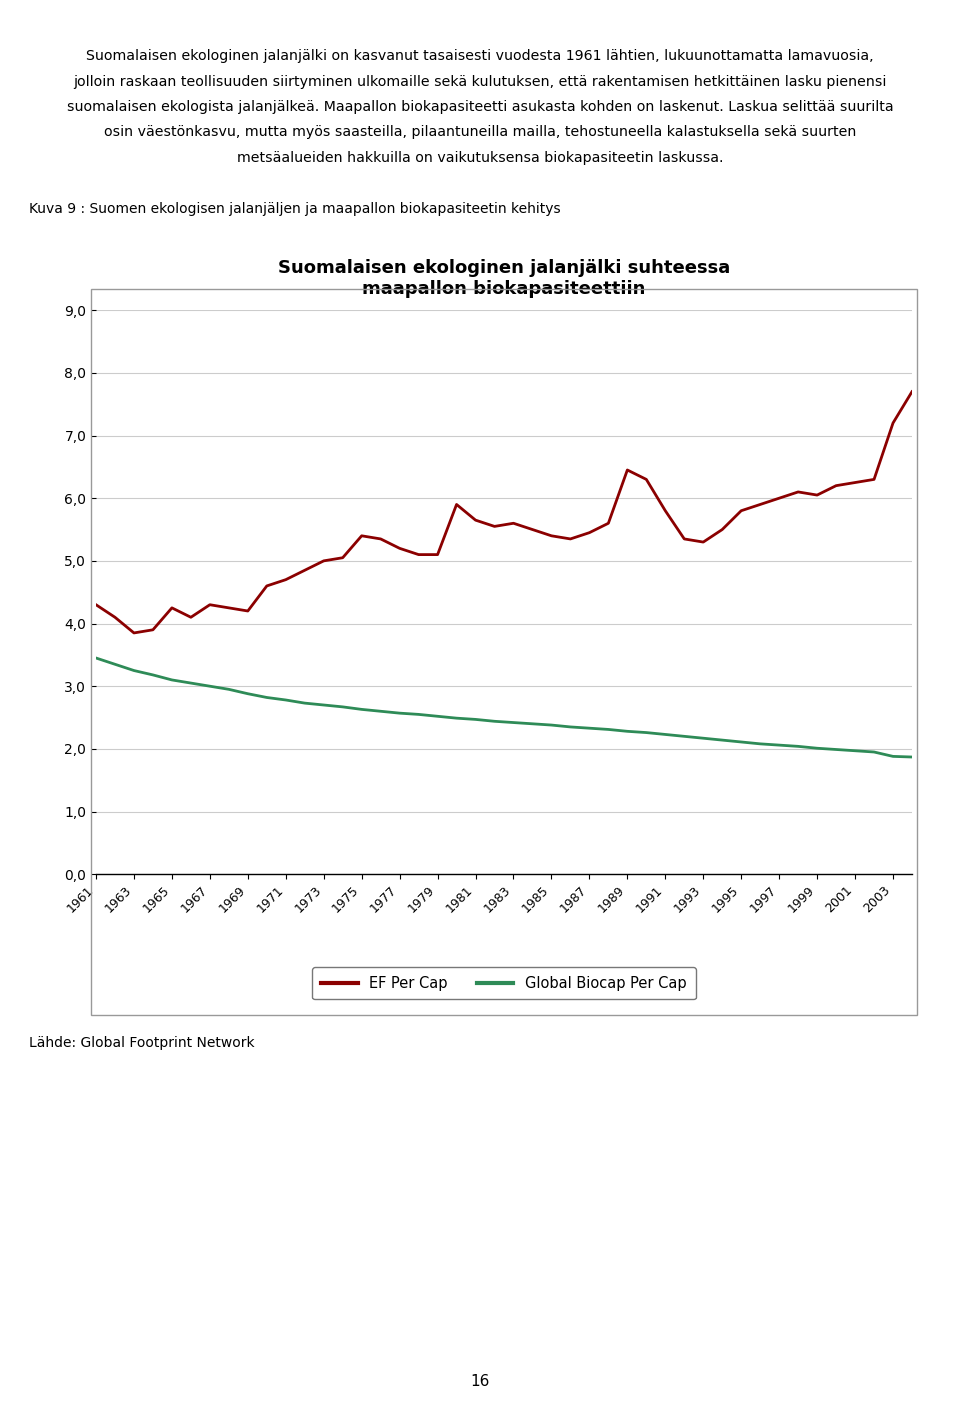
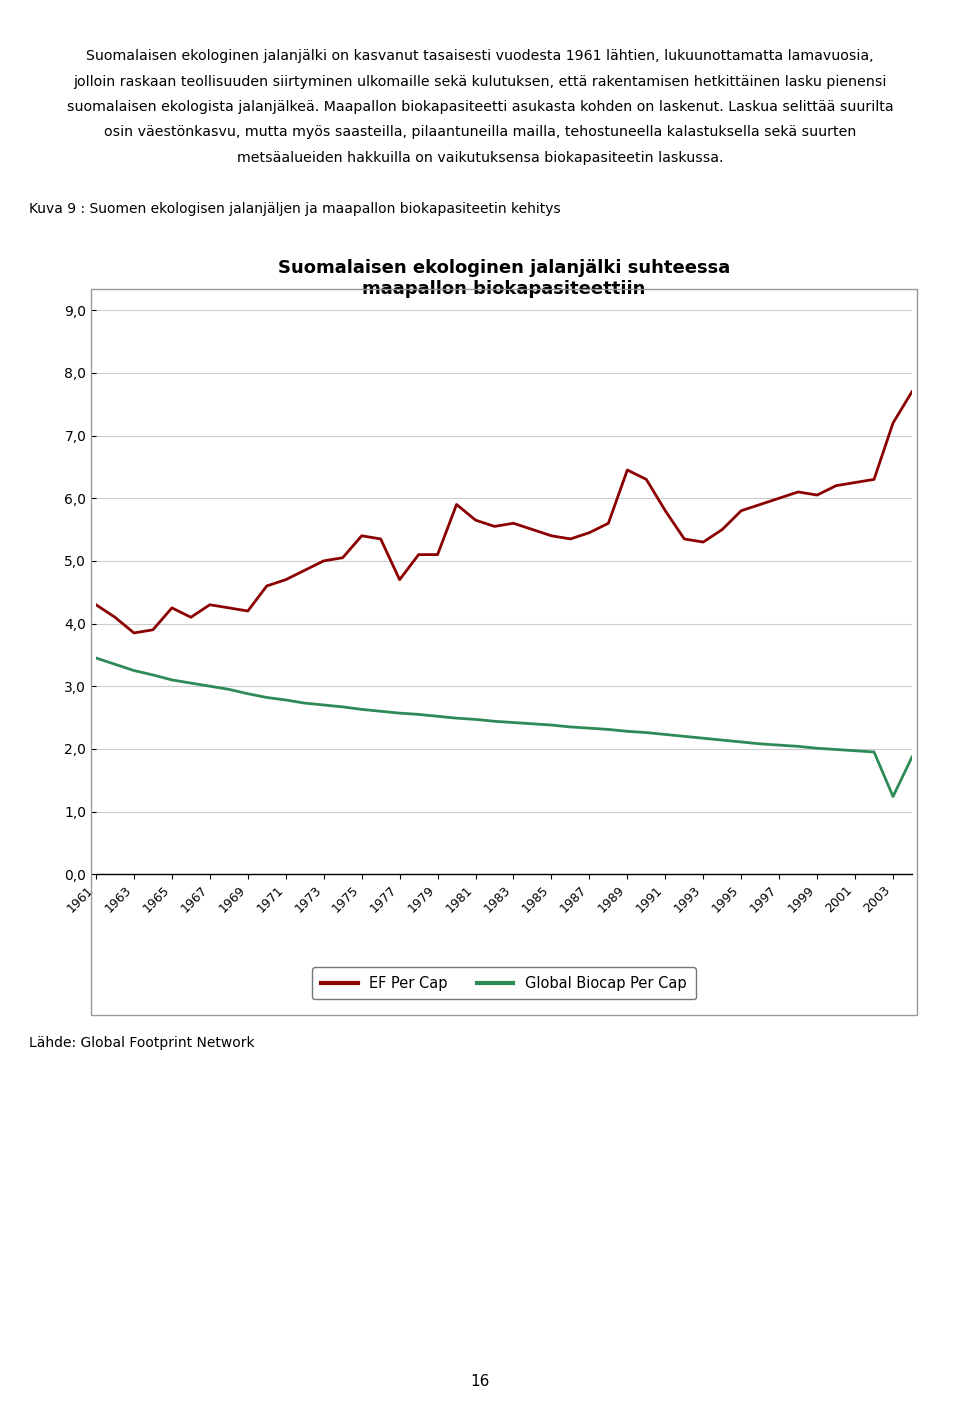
EF Per Cap/1977: 5,20 -> 4,70
Global Biocap Per Cap/2003: 1,88 -> 1,24
